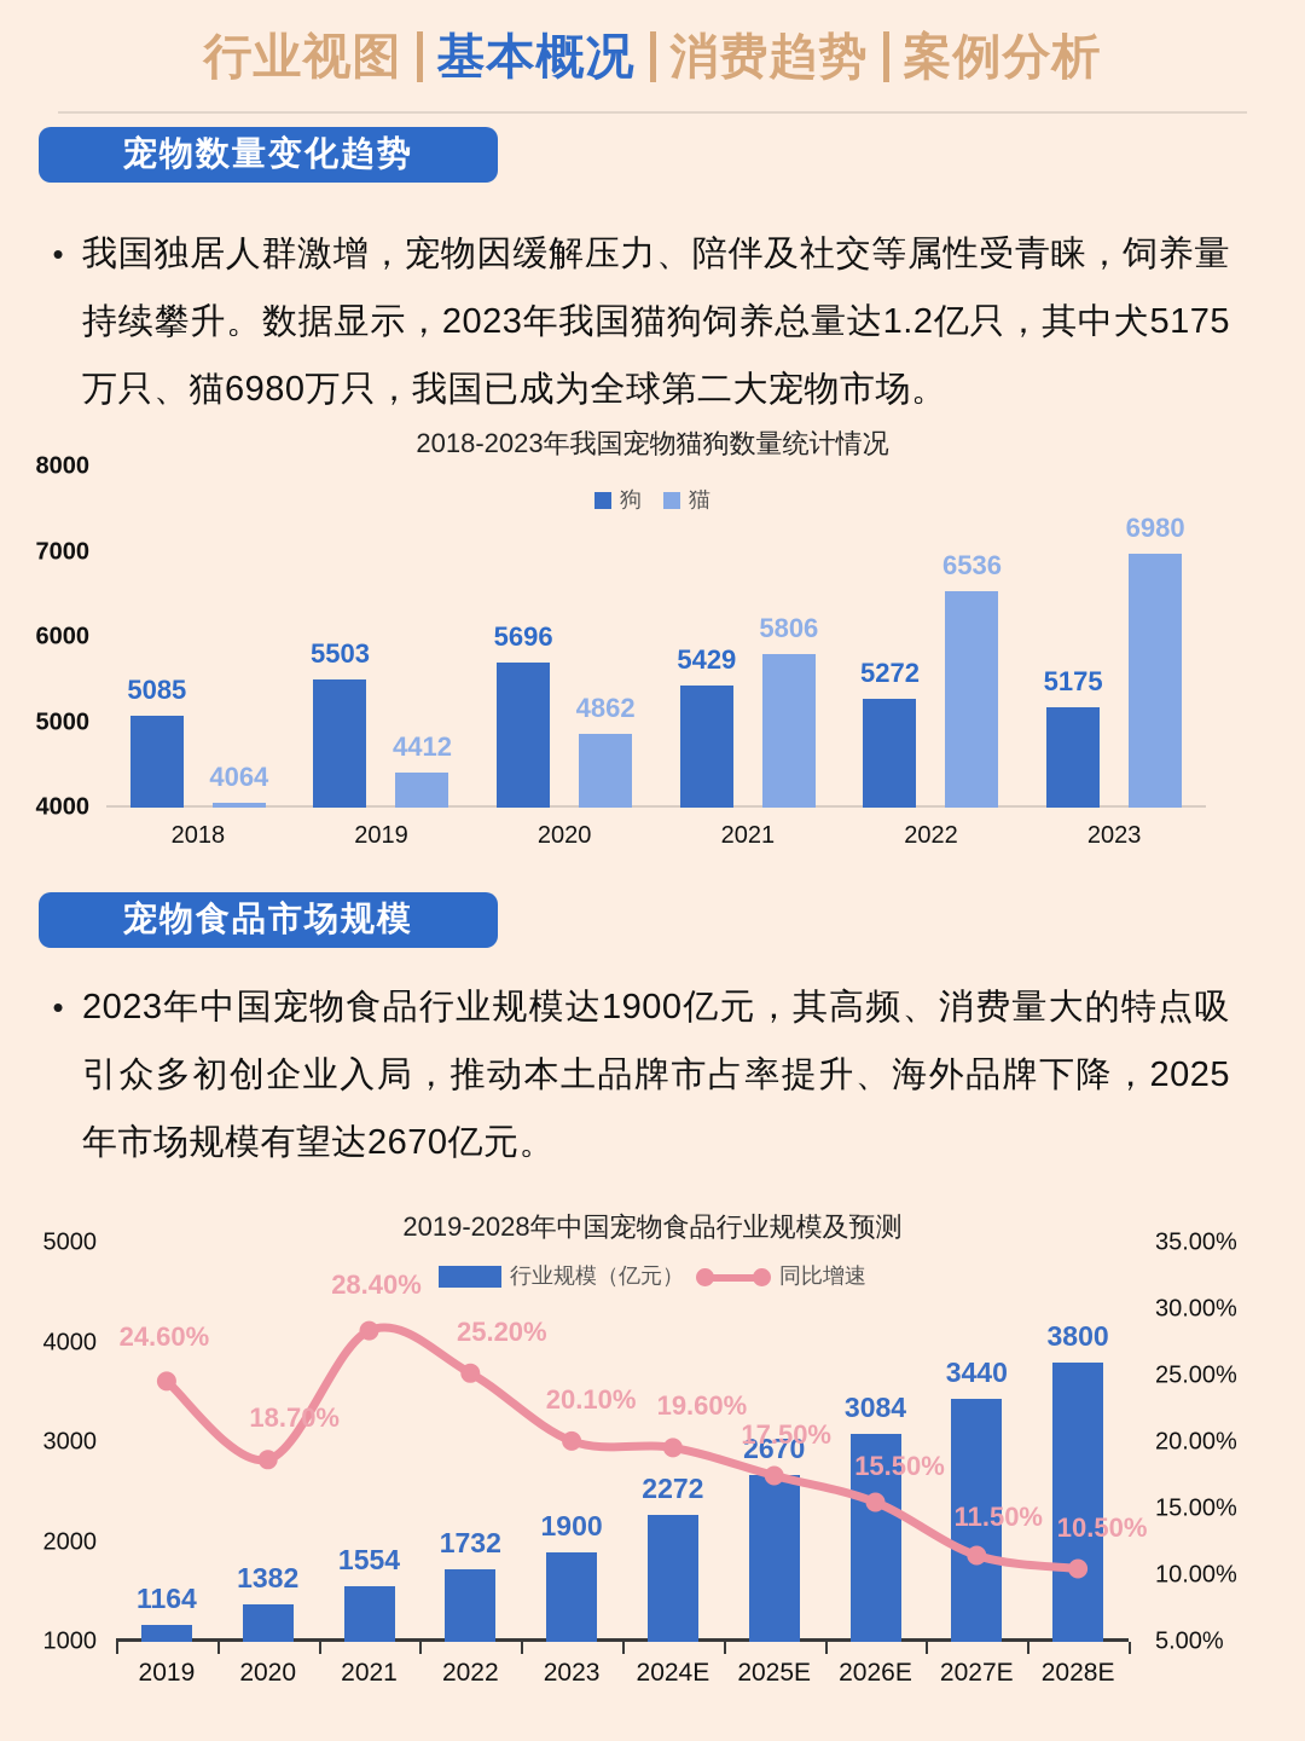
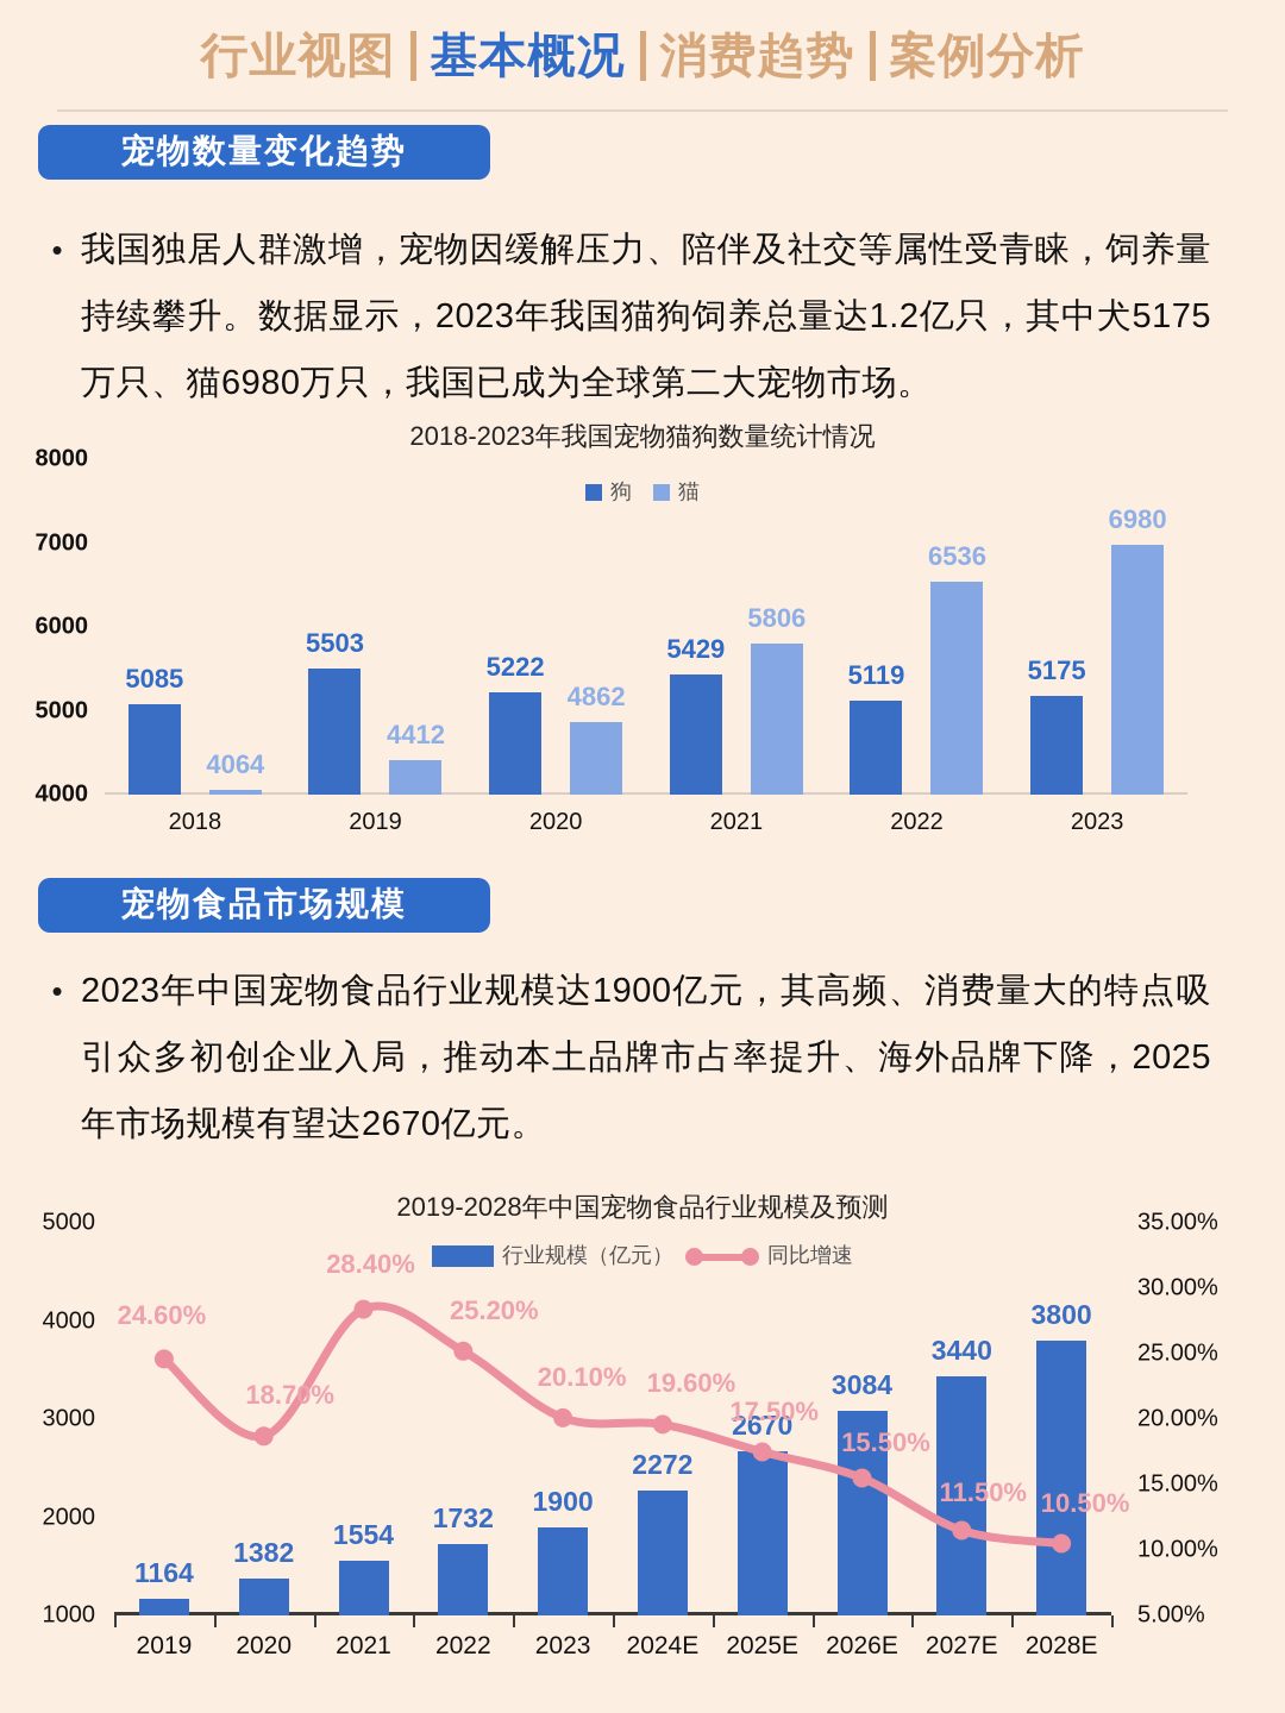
2018-2023年我国宠物猫狗数量统计情况/狗/2020: 5696 -> 5222
2018-2023年我国宠物猫狗数量统计情况/狗/2022: 5272 -> 5119
